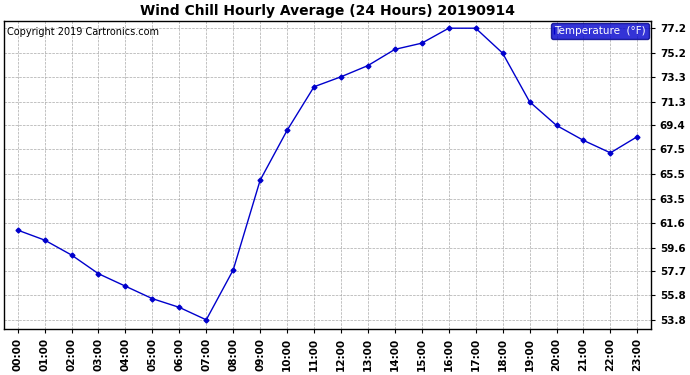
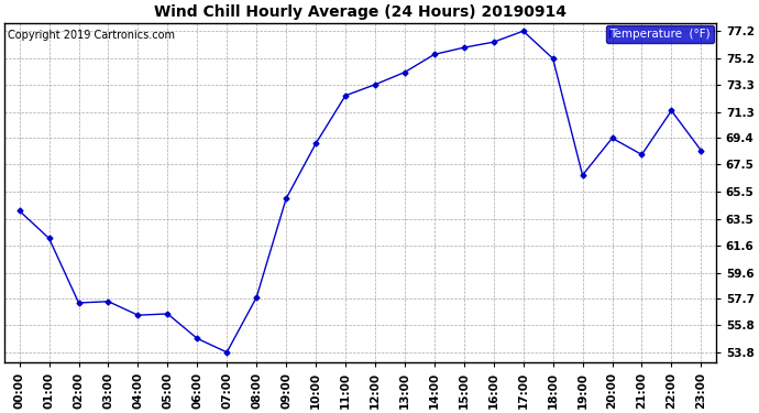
00:00: 61.0 -> 64.1
01:00: 60.2 -> 62.1
02:00: 59.0 -> 57.4
05:00: 55.5 -> 56.6
16:00: 77.2 -> 76.4
19:00: 71.3 -> 66.7
22:00: 67.2 -> 71.4
